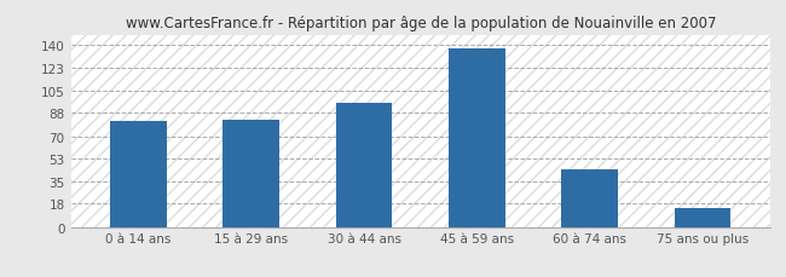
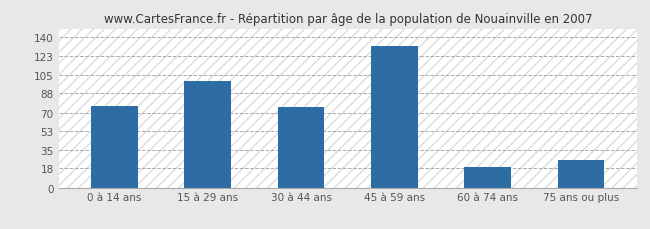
0 à 14 ans: 82 -> 76
15 à 29 ans: 83 -> 99
30 à 44 ans: 96 -> 75
45 à 59 ans: 138 -> 132
60 à 74 ans: 44 -> 19
75 ans ou plus: 15 -> 26
